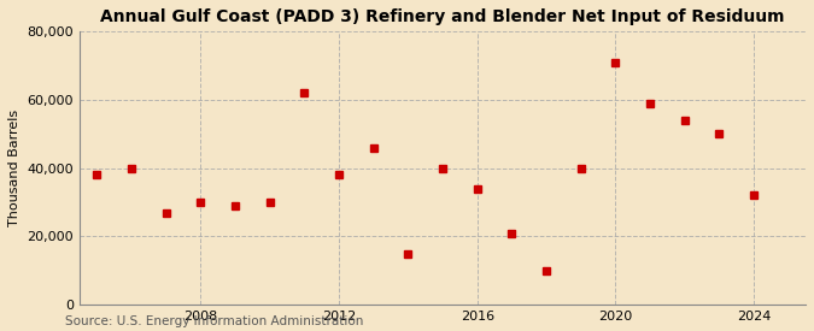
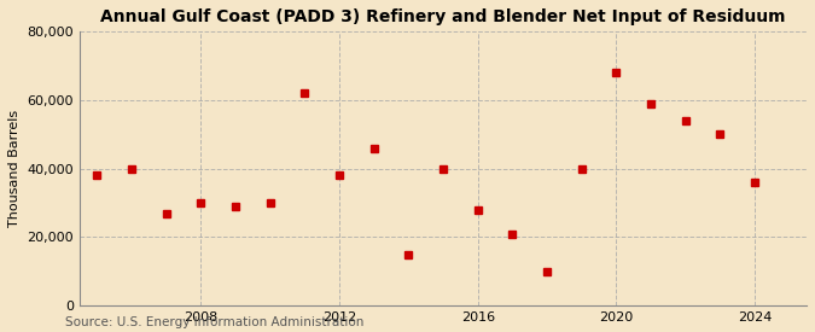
2016: 34,000 -> 28,000
2020: 71,000 -> 68,000
2024: 32,000 -> 36,000
